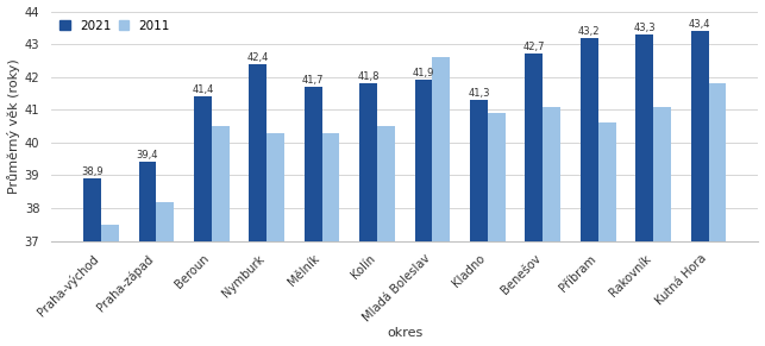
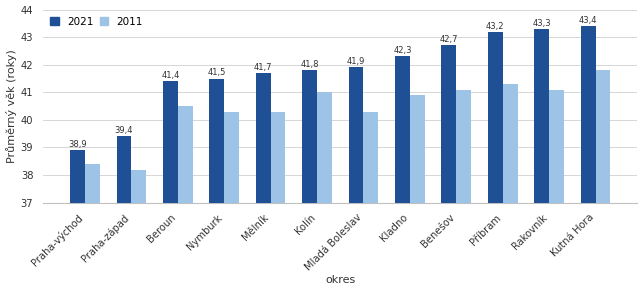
2011/Praha-východ: 37.5 -> 38.4
2021/Nymburk: 42,4 -> 41,5
2011/Kolín: 40.5 -> 41.0
2011/Mladá Boleslav: 42.6 -> 40.3
2021/Kladno: 41,3 -> 42,3
2011/Příbram: 40.6 -> 41.3
